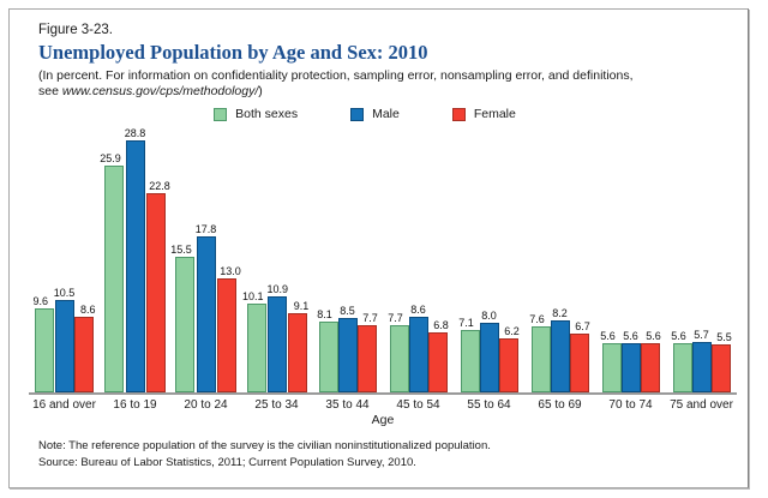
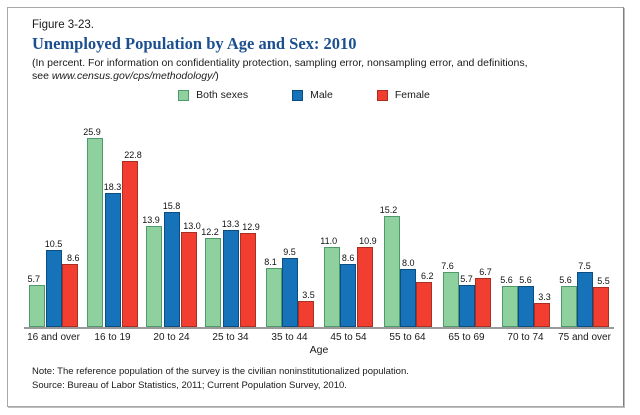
Both sexes/16 and over: 9.6 -> 5.7
Male/16 to 19: 28.8 -> 18.3
Both sexes/20 to 24: 15.5 -> 13.9
Male/20 to 24: 17.8 -> 15.8
Both sexes/25 to 34: 10.1 -> 12.2
Male/25 to 34: 10.9 -> 13.3
Female/25 to 34: 9.1 -> 12.9
Male/35 to 44: 8.5 -> 9.5
Female/35 to 44: 7.7 -> 3.5
Both sexes/45 to 54: 7.7 -> 11.0
Female/45 to 54: 6.8 -> 10.9
Both sexes/55 to 64: 7.1 -> 15.2
Male/65 to 69: 8.2 -> 5.7
Female/70 to 74: 5.6 -> 3.3
Male/75 and over: 5.7 -> 7.5
